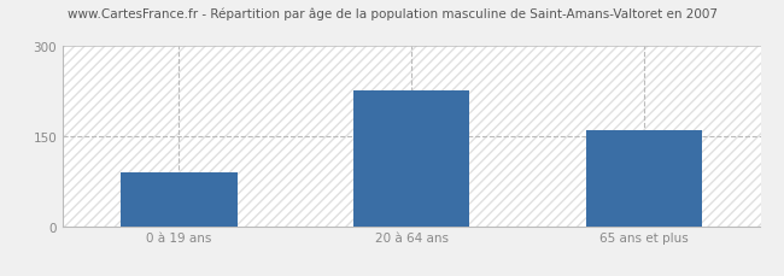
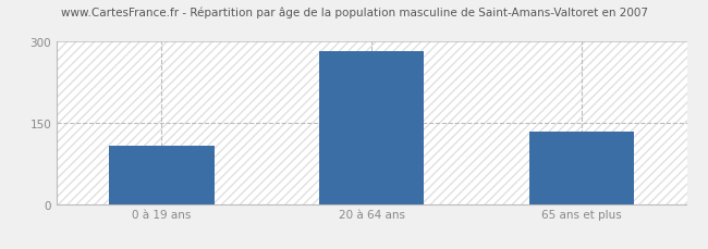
0 à 19 ans: 90 -> 108
20 à 64 ans: 225 -> 283
65 ans et plus: 160 -> 133
